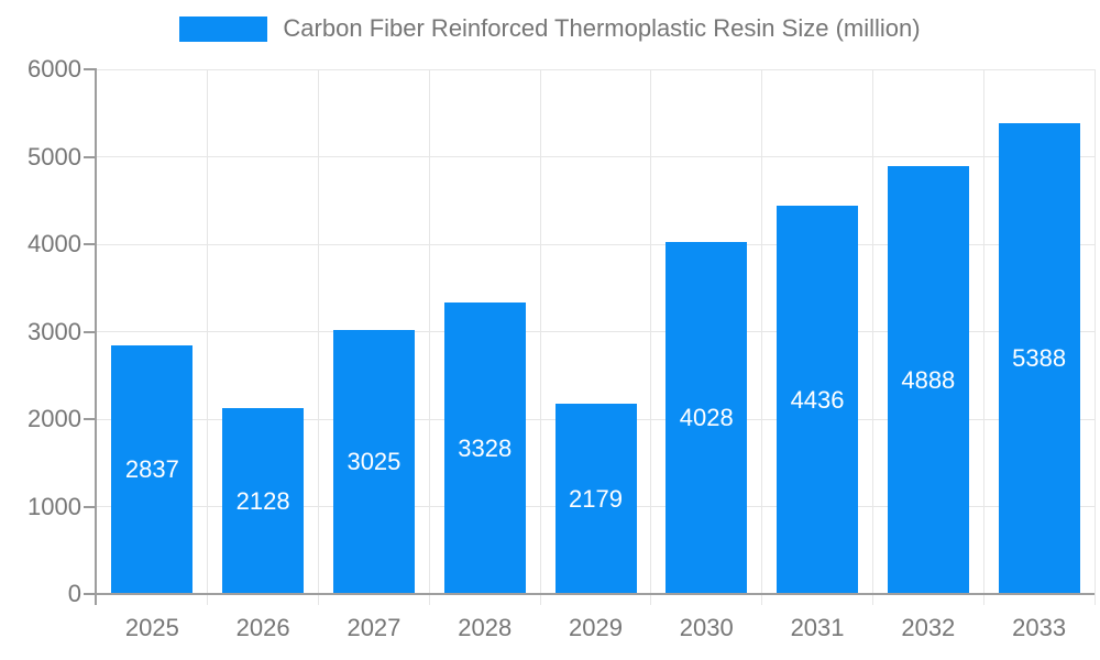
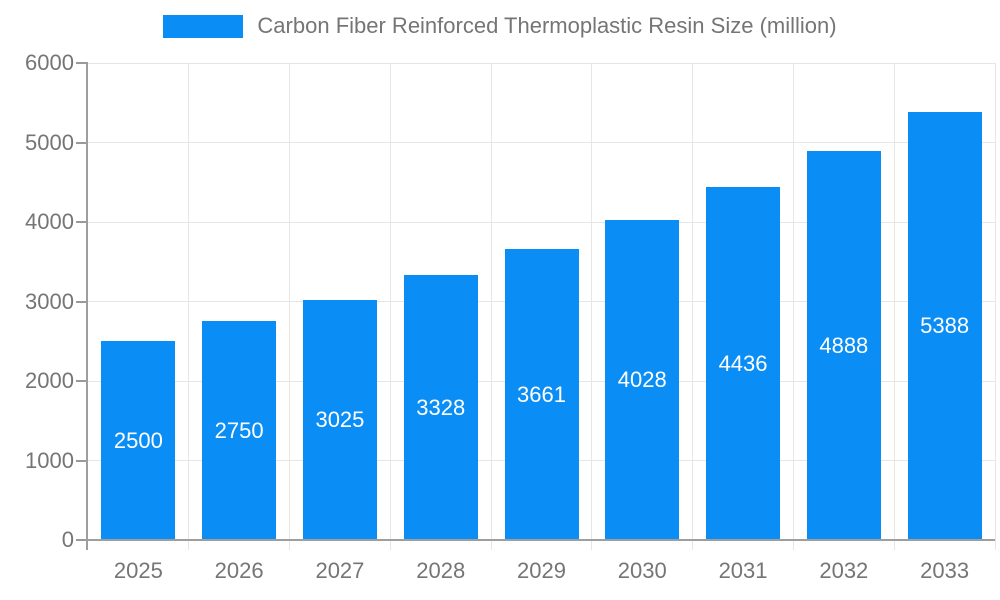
2025: 2837 -> 2500
2026: 2128 -> 2750
2029: 2179 -> 3661
